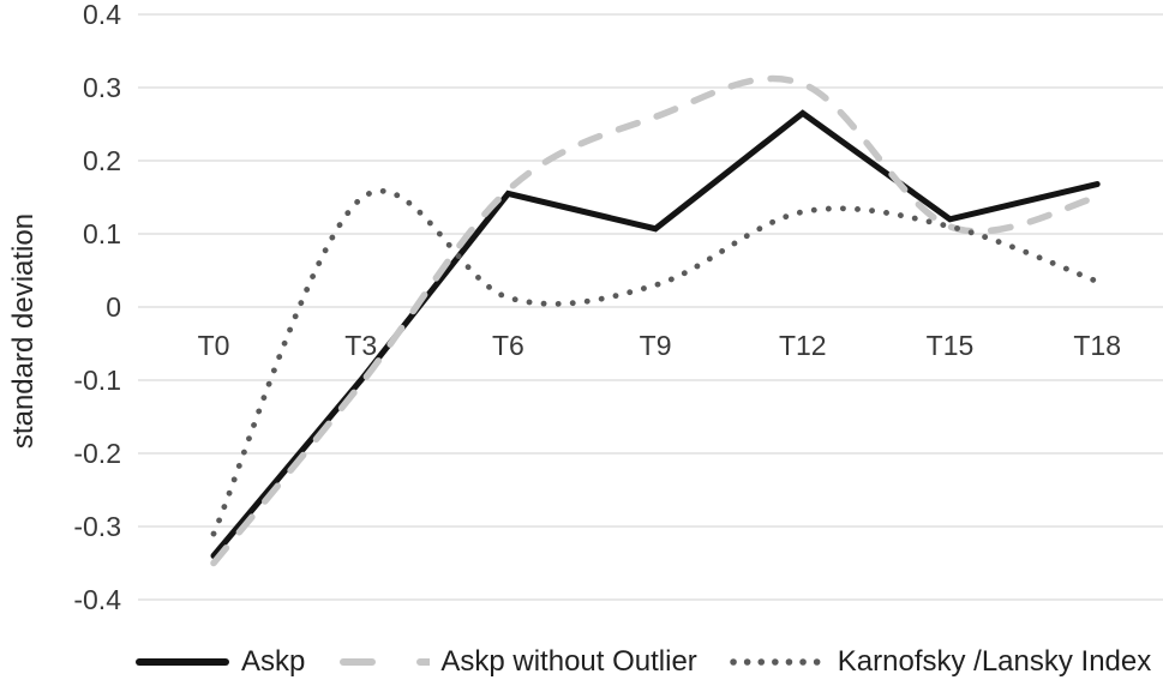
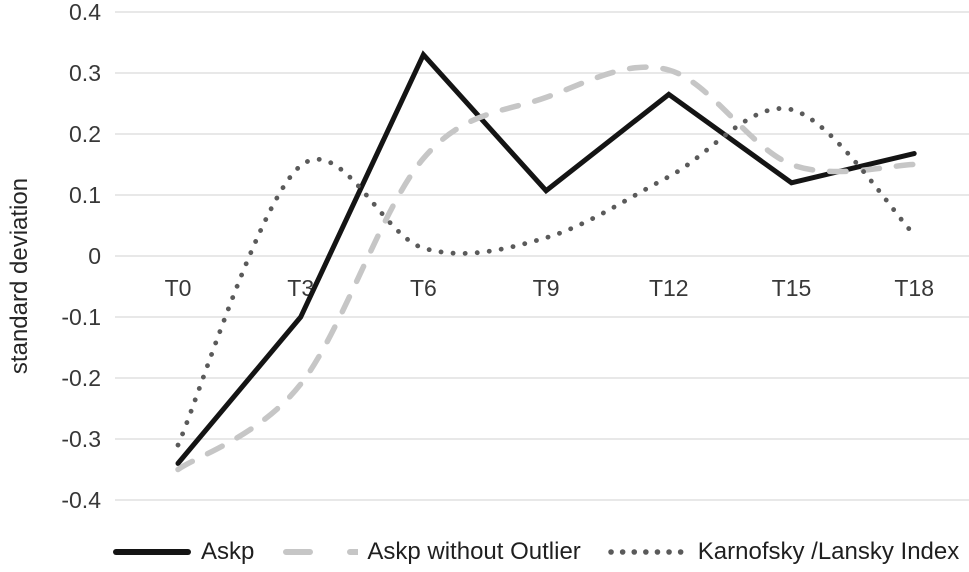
Askp without Outlier/T3: -0.10 -> -0.21
Askp/T6: 0.15 -> 0.33
Askp without Outlier/T15: 0.11 -> 0.15
Karnofsky /Lansky Index/T15: 0.11 -> 0.24
